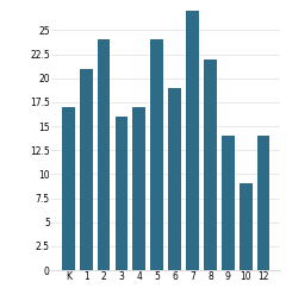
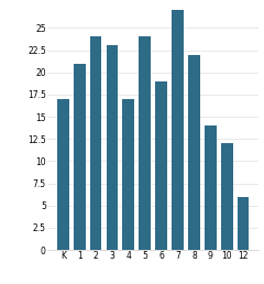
3: 16 -> 23
10: 9 -> 12
12: 14 -> 6
